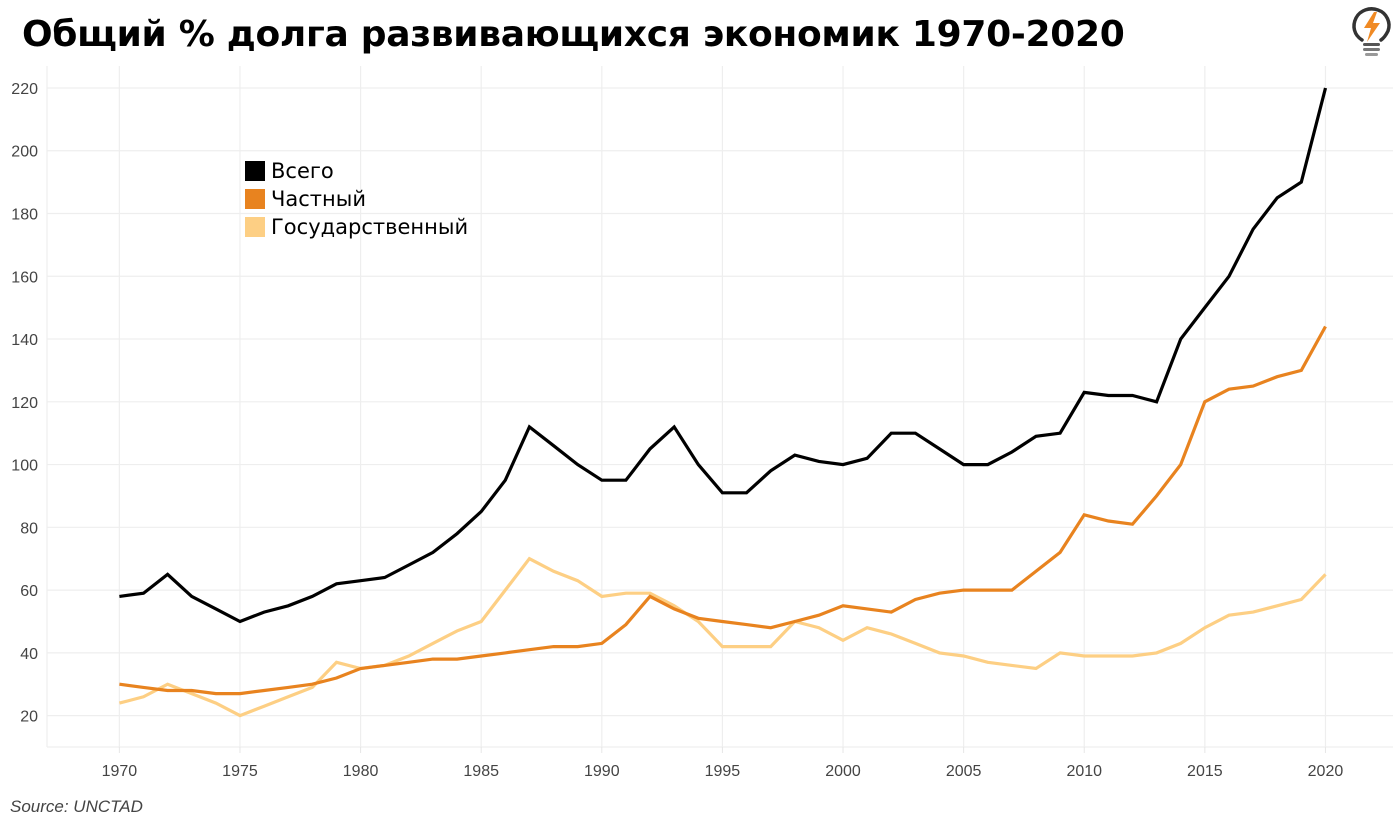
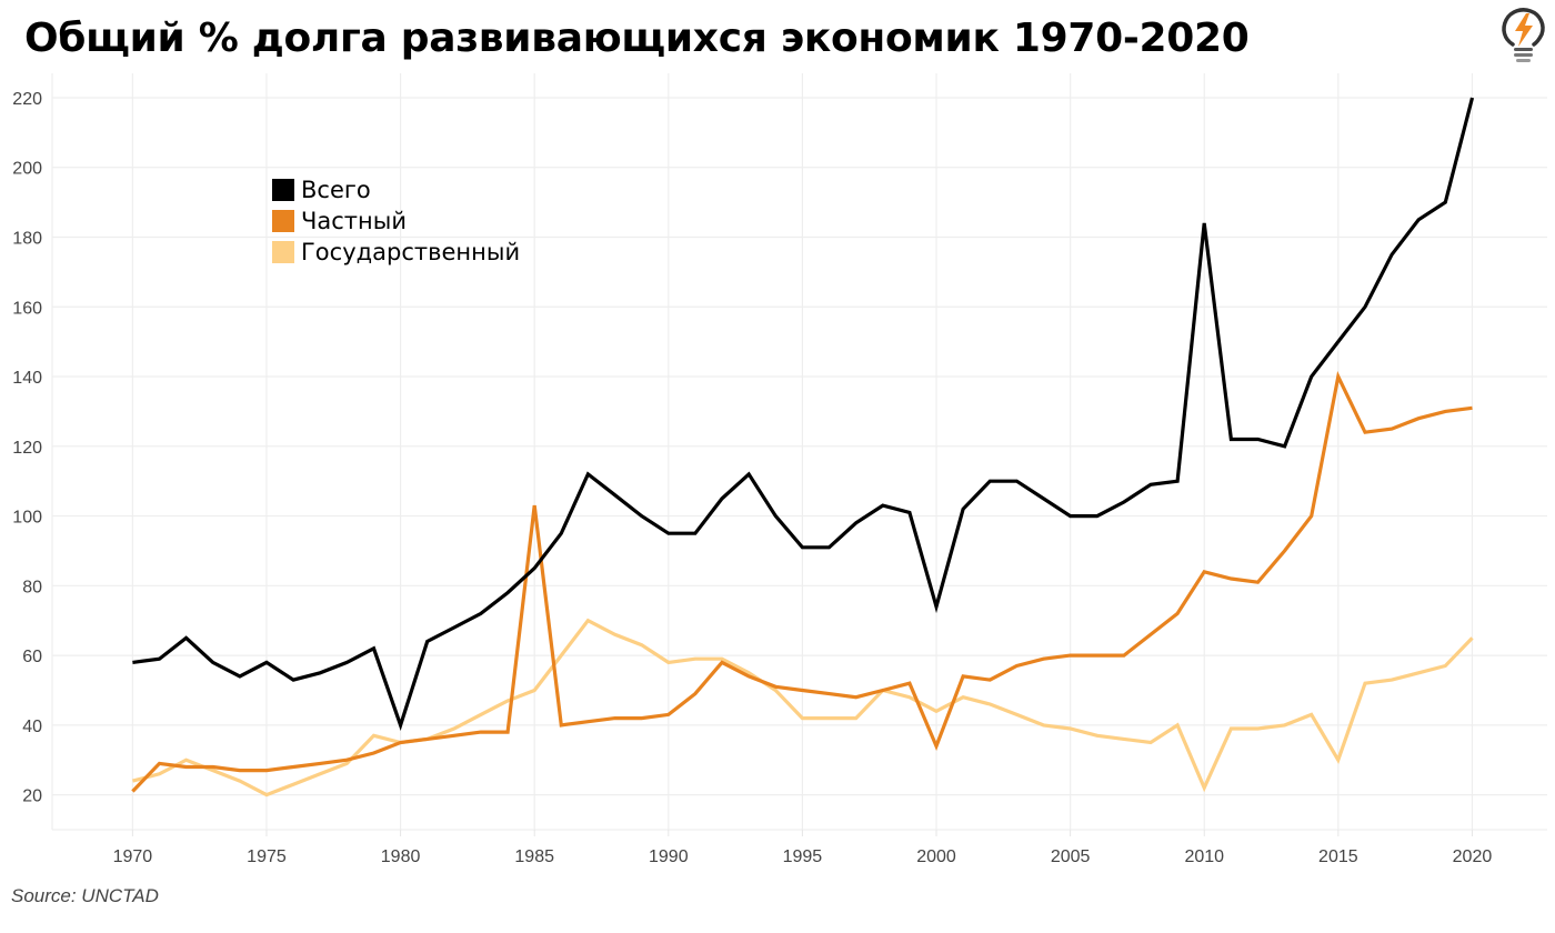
Частный/1970: 30 -> 21
Всего/1975: 50 -> 58
Всего/1980: 63 -> 40
Частный/1985: 39 -> 103
Всего/2000: 100 -> 74
Частный/2000: 55 -> 34
Всего/2010: 123 -> 184
Государственный/2010: 39 -> 22
Частный/2015: 120 -> 140
Государственный/2015: 48 -> 30
Частный/2020: 144 -> 131
